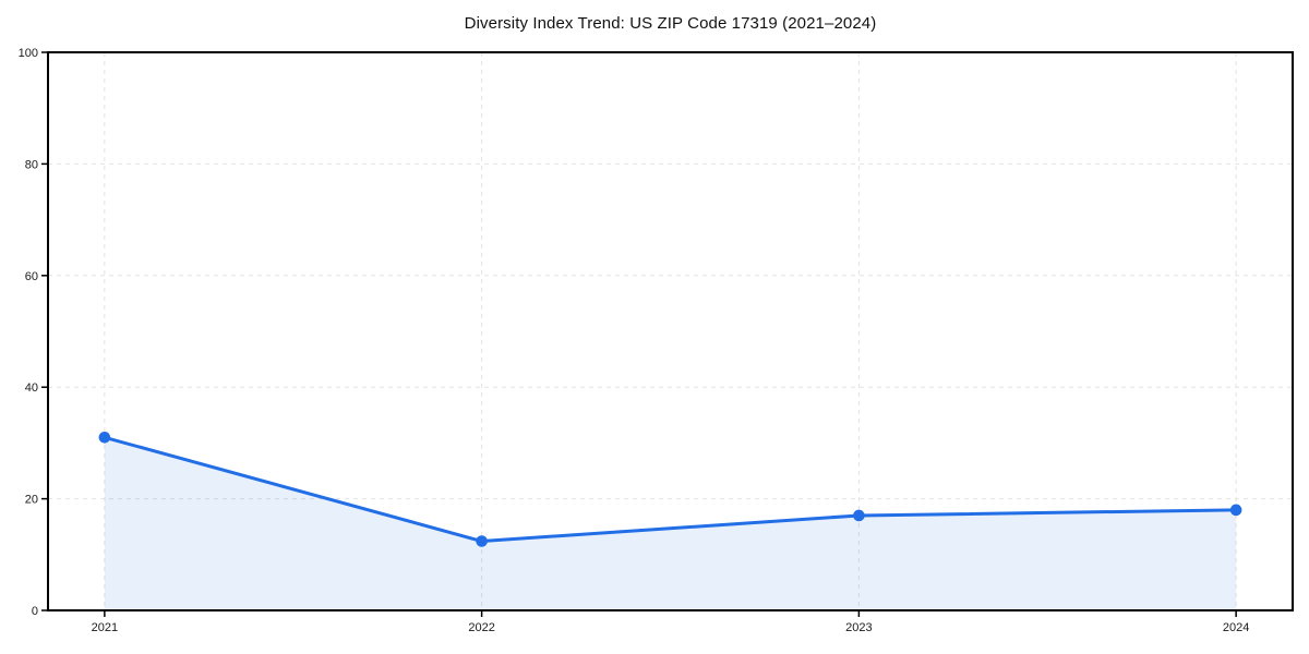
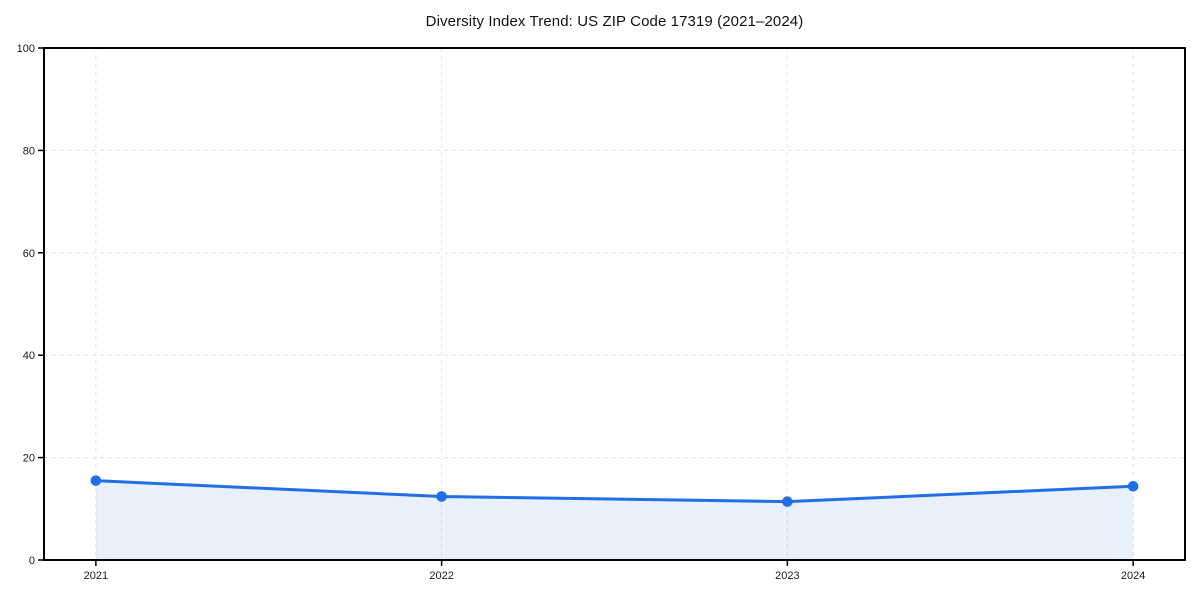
2021: 31 -> 16
2023: 17 -> 11
2024: 18 -> 14
